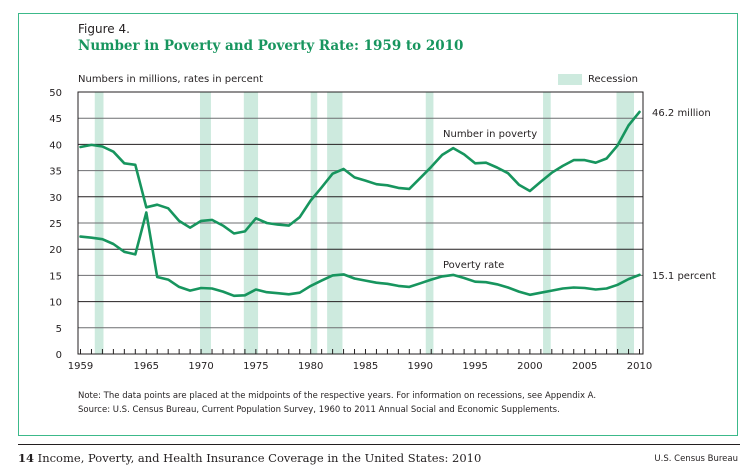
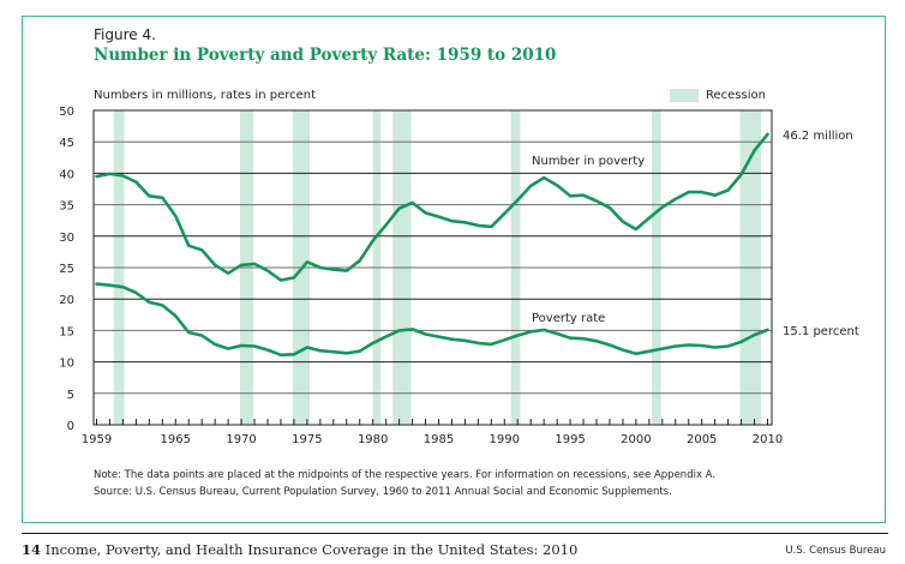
Number in poverty/1965: 28 -> 33
Poverty rate/1965: 27 -> 17
